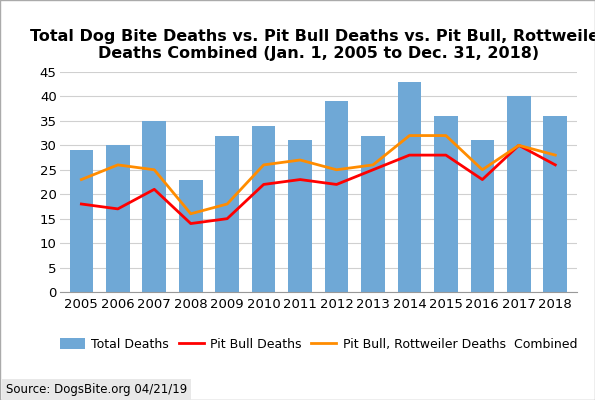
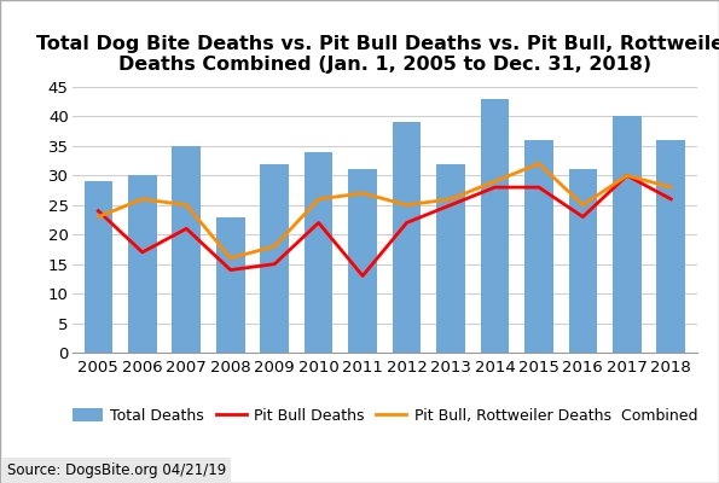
Pit Bull Deaths/2005: 18 -> 24
Pit Bull Deaths/2011: 23 -> 13
Pit Bull, Rottweiler Deaths Combined/2014: 32 -> 29
